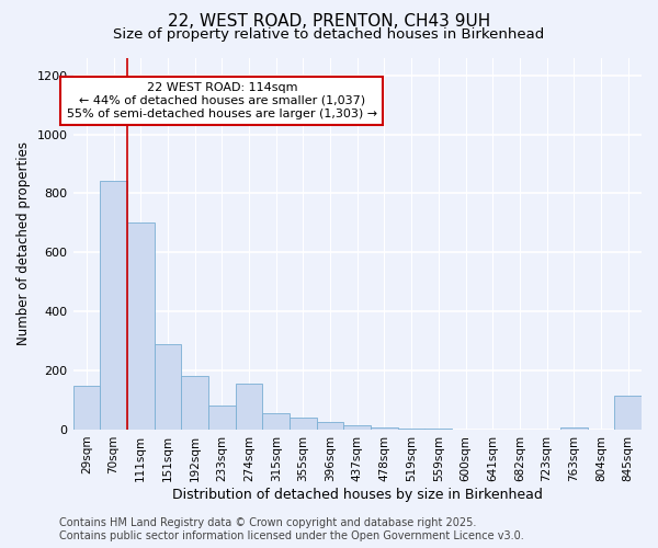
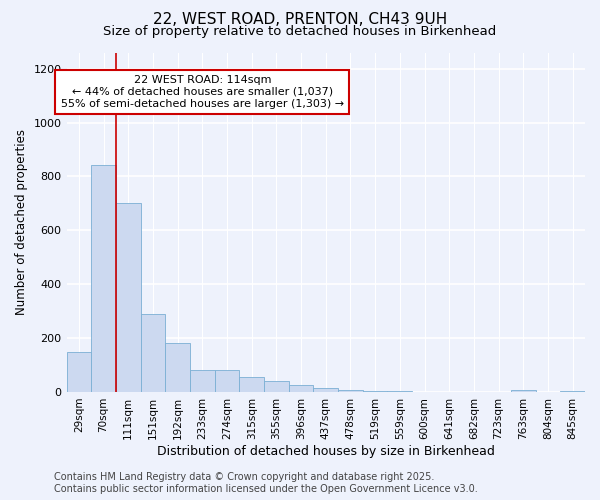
274sqm: 155 -> 83
845sqm: 115 -> 4
